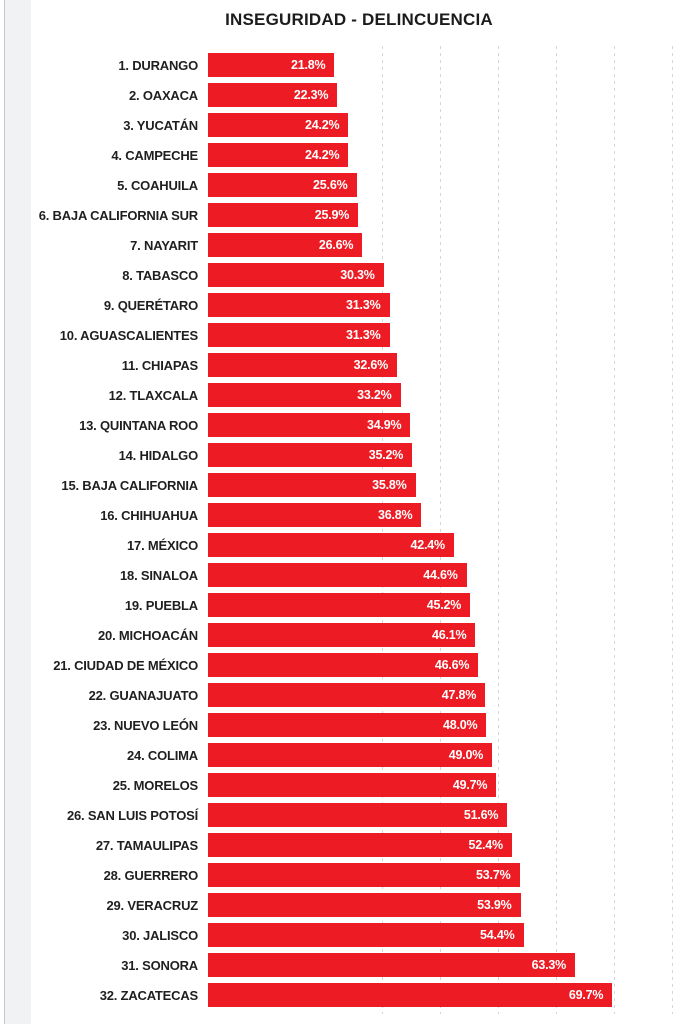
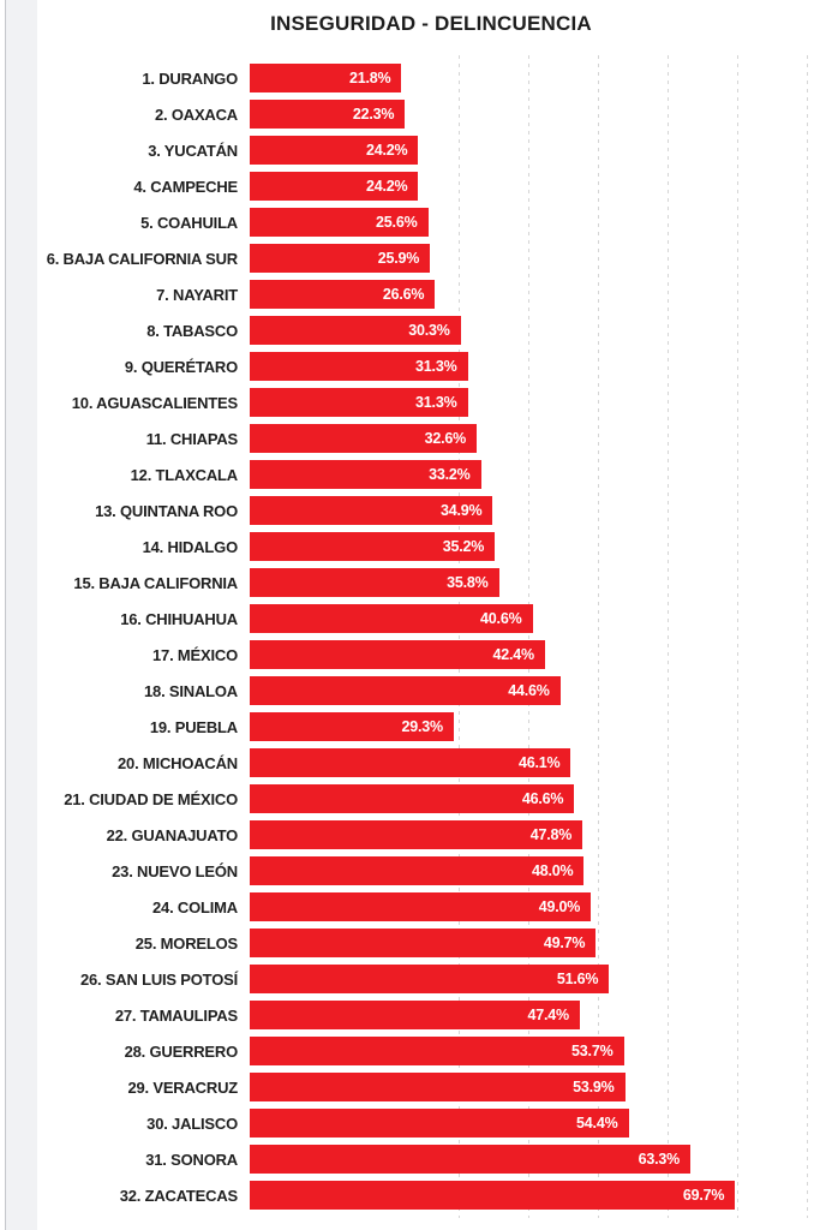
16. CHIHUAHUA: 36.8% -> 40.6%
19. PUEBLA: 45.2% -> 29.3%
27. TAMAULIPAS: 52.4% -> 47.4%
